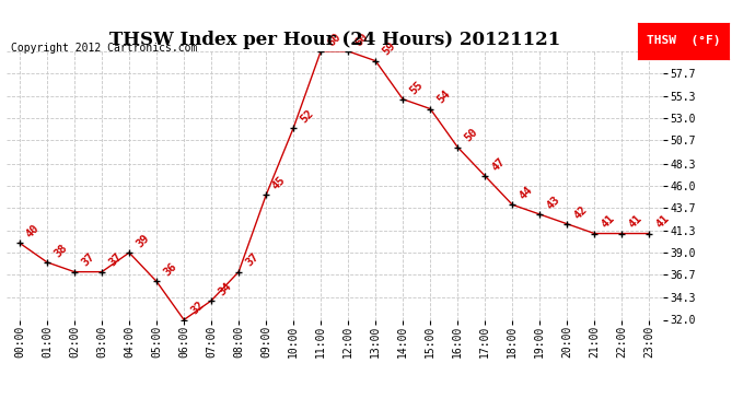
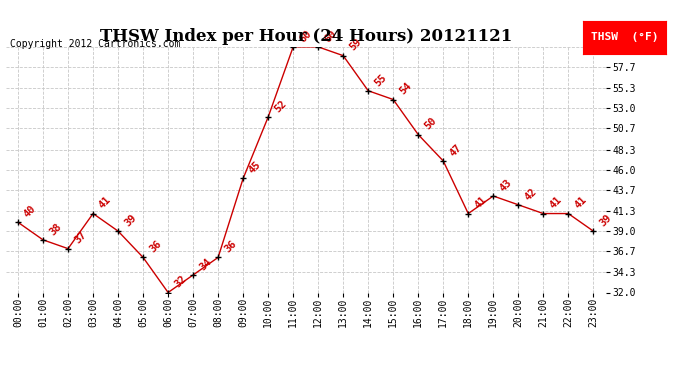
03:00: 37 -> 41
08:00: 37 -> 36
18:00: 44 -> 41
23:00: 41 -> 39
